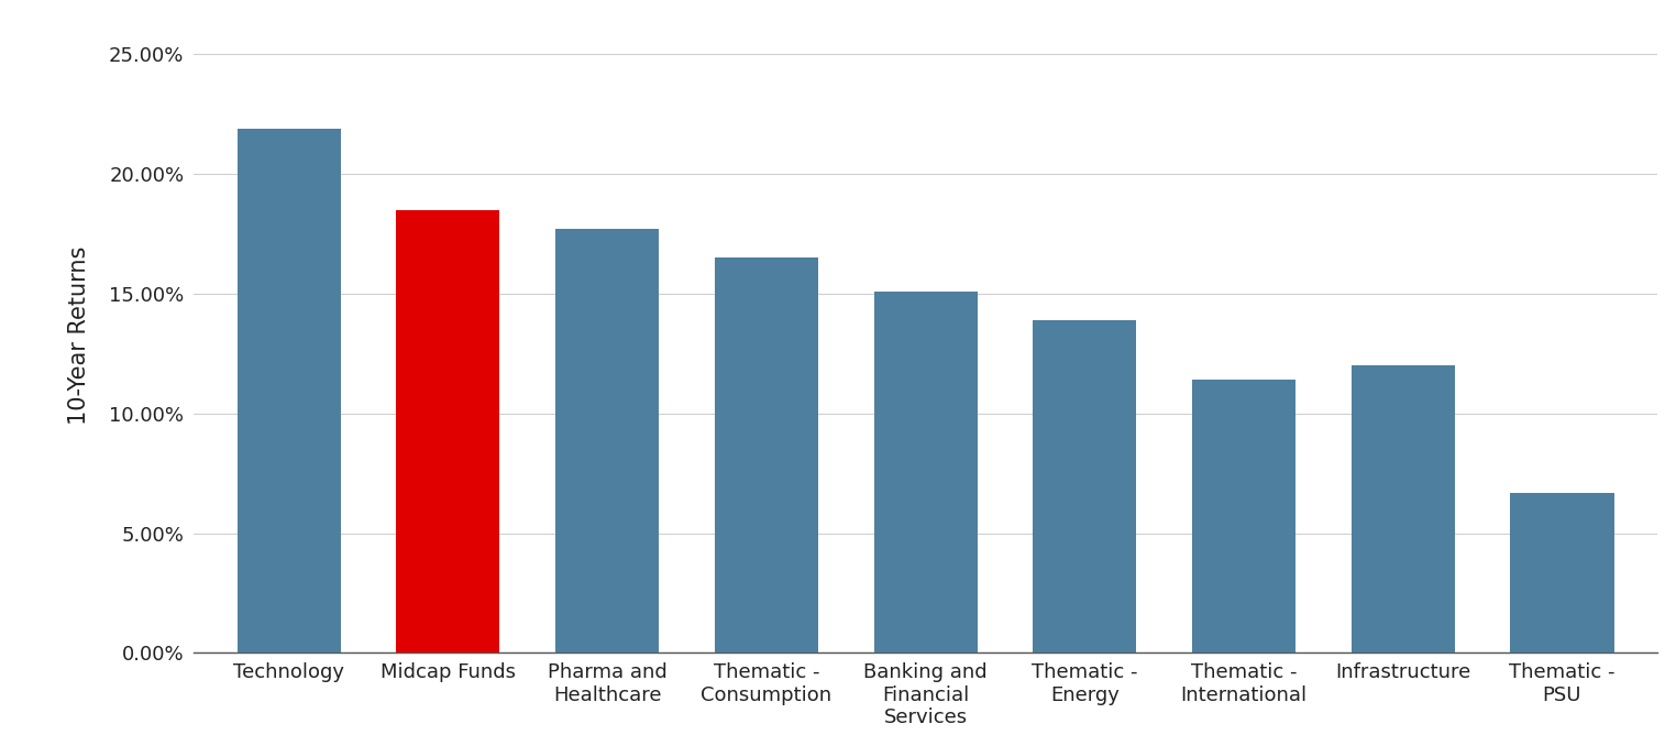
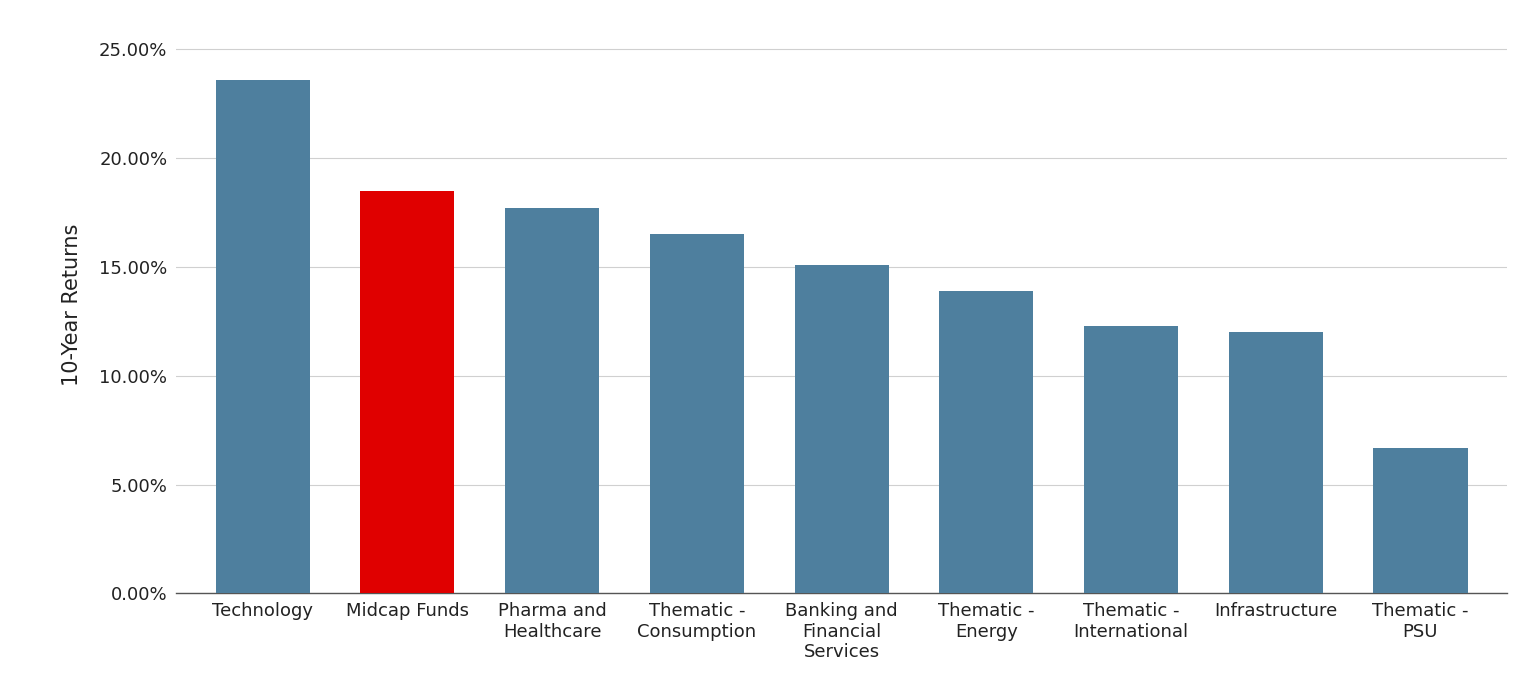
Technology: 21.9% -> 23.6%
Thematic - International: 11.4% -> 12.3%
